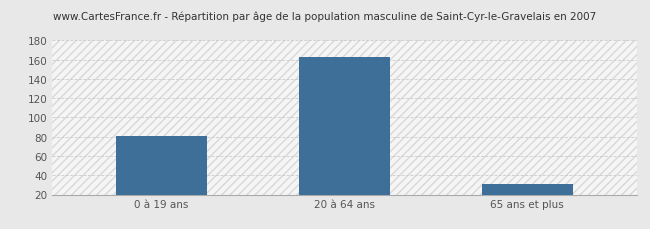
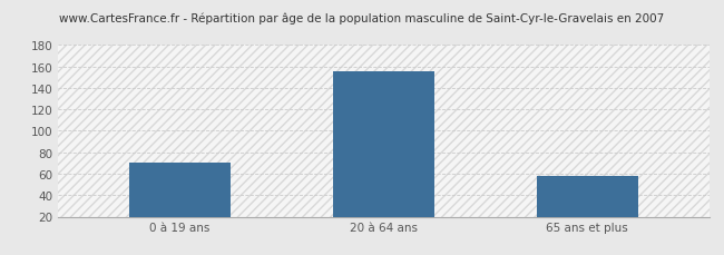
0 à 19 ans: 81 -> 70
20 à 64 ans: 163 -> 156
65 ans et plus: 31 -> 58
